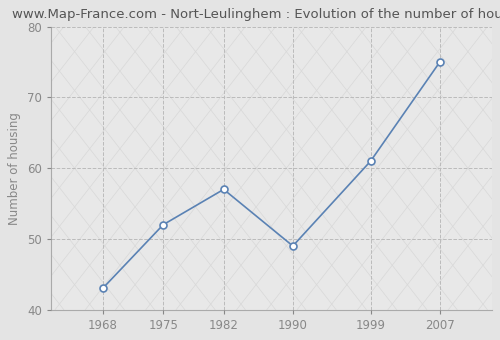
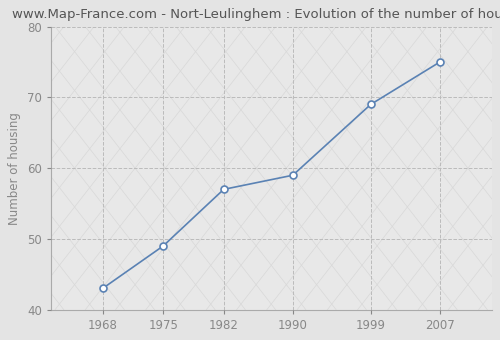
1975: 52 -> 49
1990: 49 -> 59
1999: 61 -> 69
